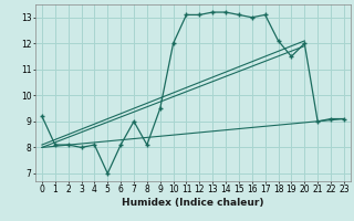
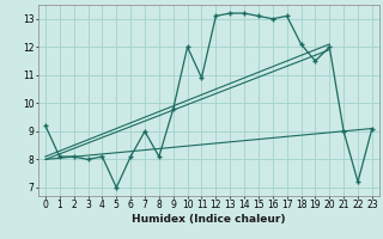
9: 9.5 -> 9.8
11: 13.1 -> 10.9
22: 9.1 -> 7.2
